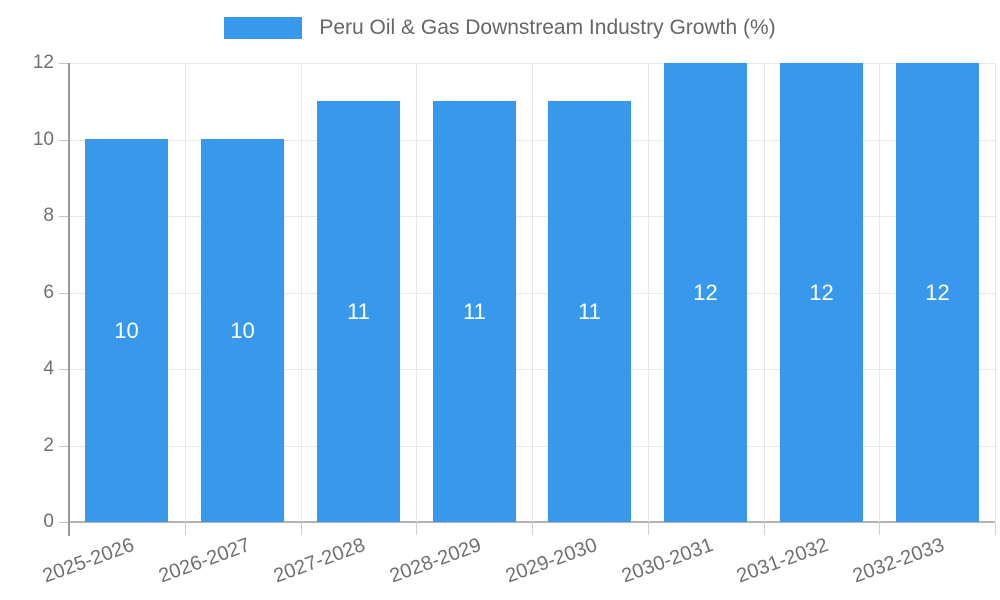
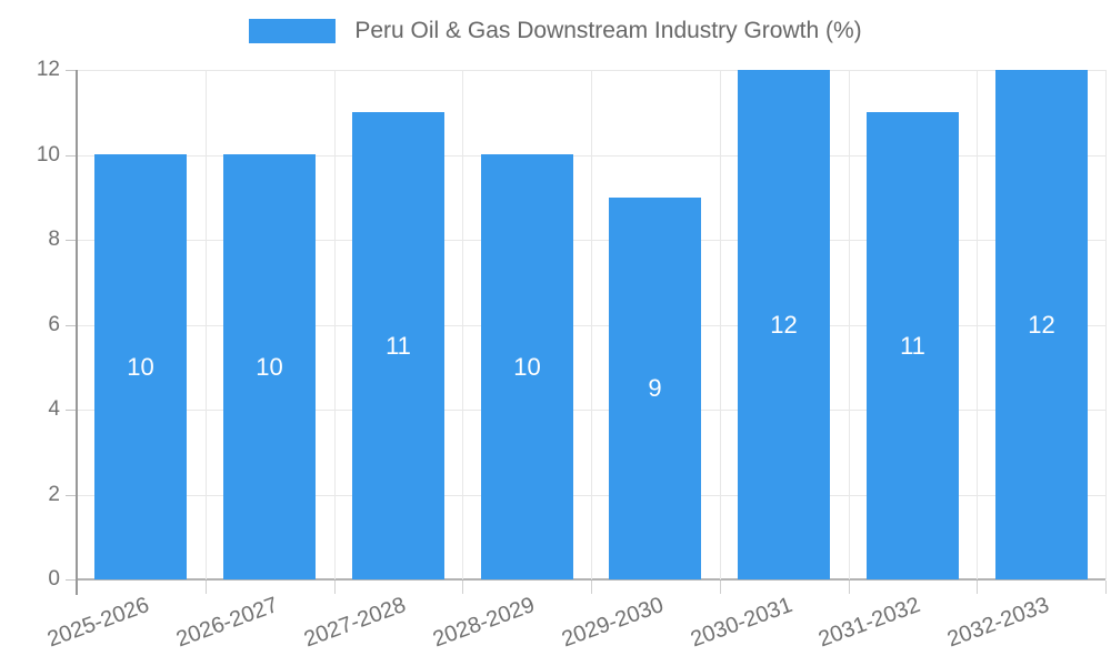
2028-2029: 11 -> 10
2029-2030: 11 -> 9
2031-2032: 12 -> 11
